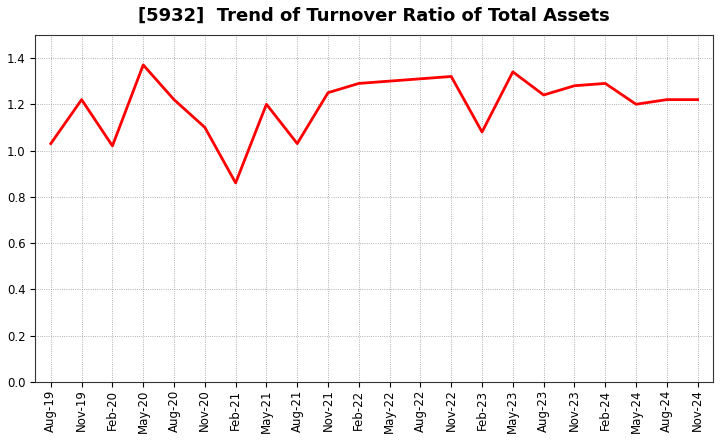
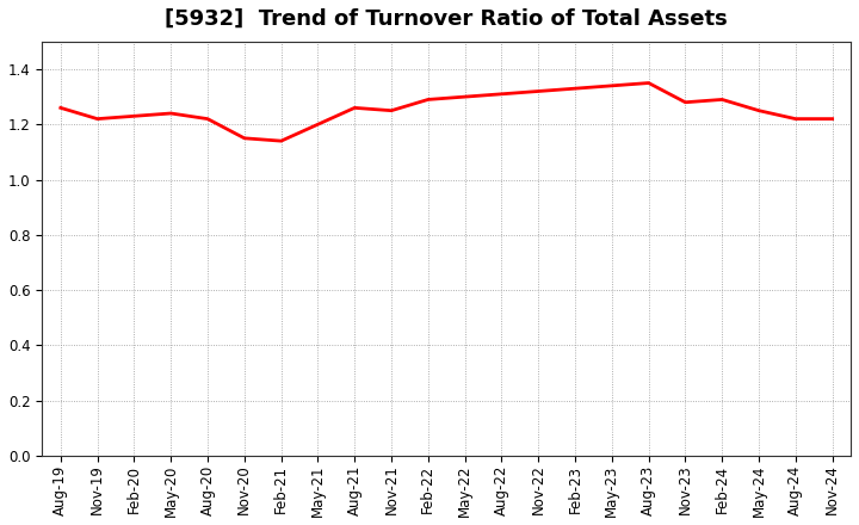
Aug-19: 1.03 -> 1.26
Feb-20: 1.02 -> 1.23
May-20: 1.37 -> 1.24
Nov-20: 1.10 -> 1.15
Feb-21: 0.86 -> 1.14
Aug-21: 1.03 -> 1.26
Feb-23: 1.08 -> 1.33
Aug-23: 1.24 -> 1.35
May-24: 1.20 -> 1.25
